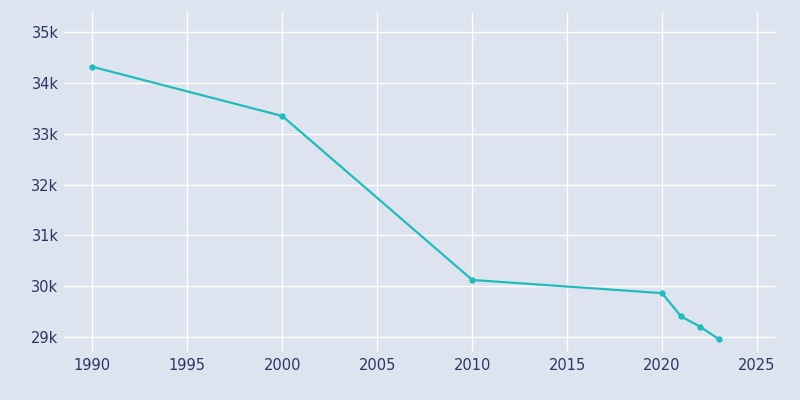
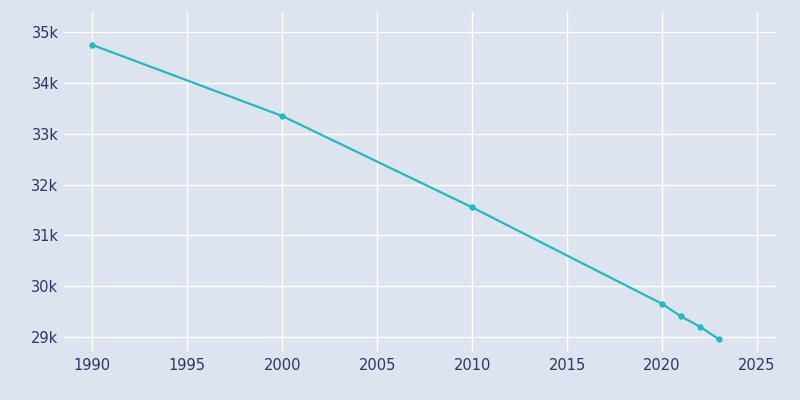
1990: 34.32k -> 34.75k
2010: 30.12k -> 31.55k
2020: 29.86k -> 29.65k
